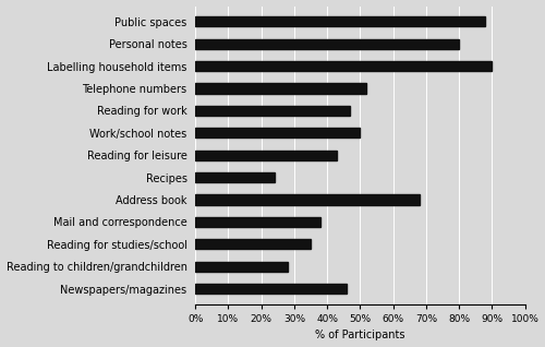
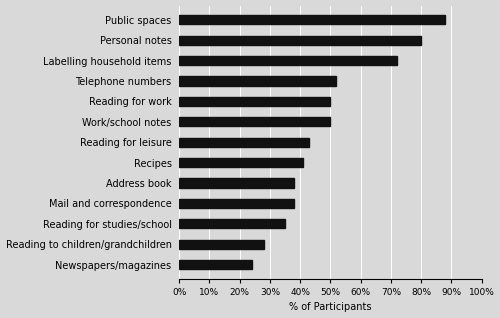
Labelling household items: 90% -> 72%
Reading for work: 47% -> 50%
Recipes: 24% -> 41%
Address book: 68% -> 38%
Newspapers/magazines: 46% -> 24%
